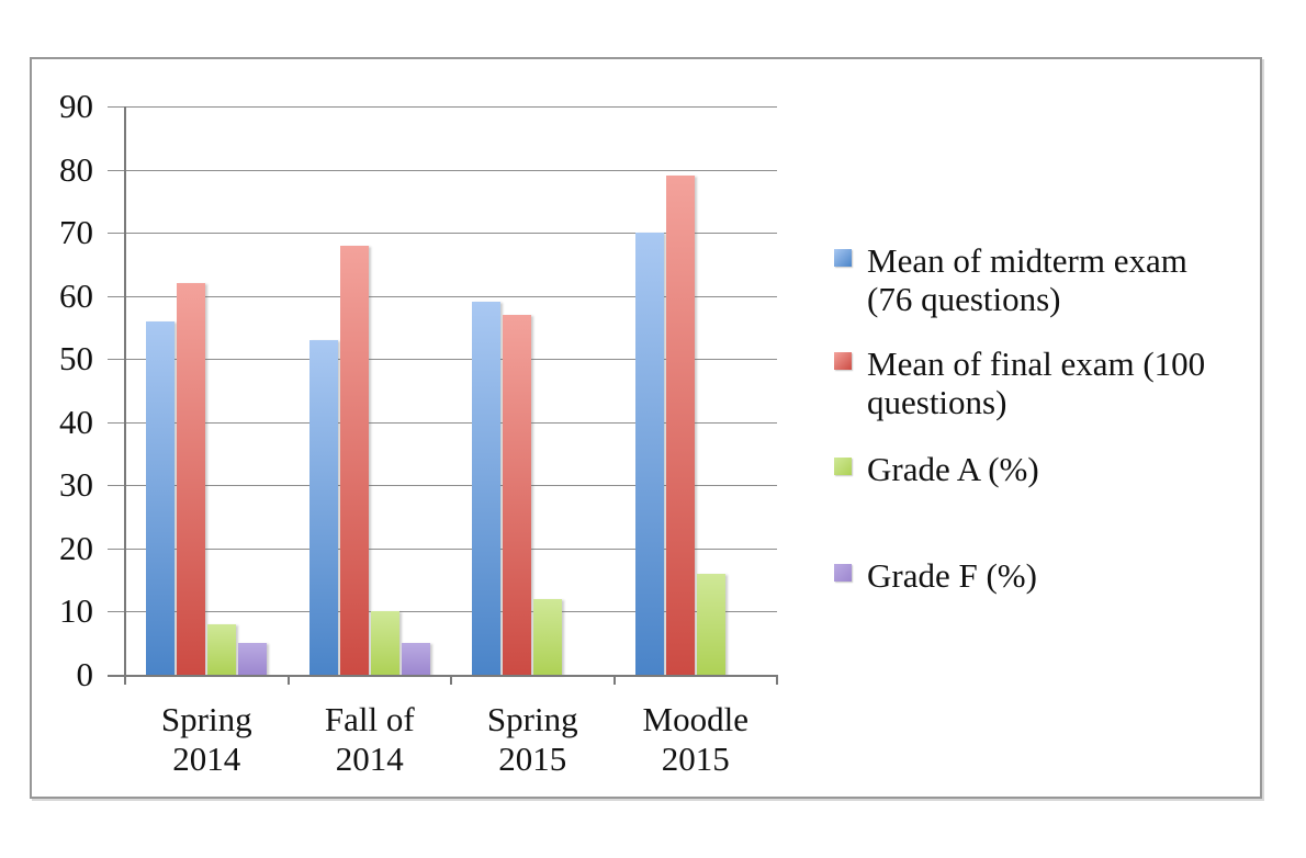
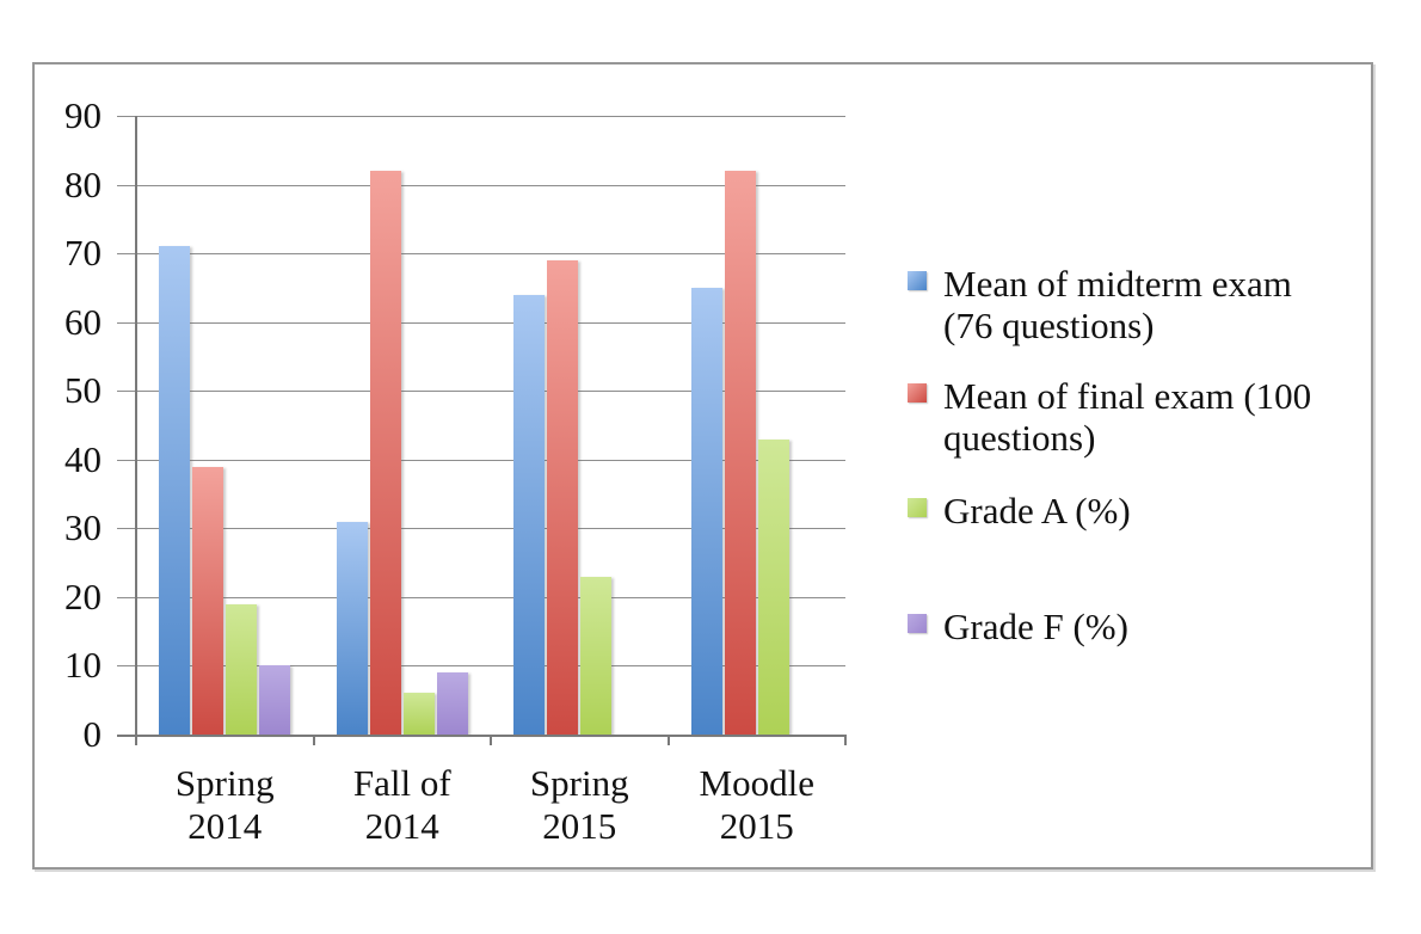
Mean of midterm exam (76 questions)/Spring 2014: 56 -> 71
Mean of final exam (100 questions)/Spring 2014: 62 -> 39
Grade A (%)/Spring 2014: 8 -> 19
Grade F (%)/Spring 2014: 5 -> 10
Mean of midterm exam (76 questions)/Fall of 2014: 53 -> 31
Mean of final exam (100 questions)/Fall of 2014: 68 -> 82
Grade A (%)/Fall of 2014: 10 -> 6
Grade F (%)/Fall of 2014: 5 -> 9
Mean of midterm exam (76 questions)/Spring 2015: 59 -> 64
Mean of final exam (100 questions)/Spring 2015: 57 -> 69
Grade A (%)/Spring 2015: 12 -> 23
Mean of midterm exam (76 questions)/Moodle 2015: 70 -> 65
Mean of final exam (100 questions)/Moodle 2015: 79 -> 82
Grade A (%)/Moodle 2015: 16 -> 43
